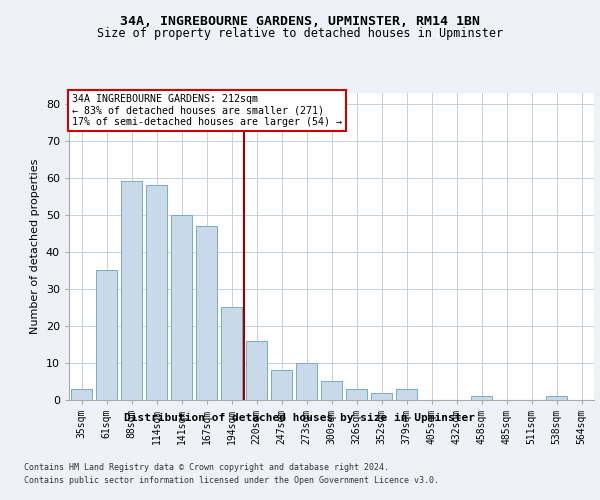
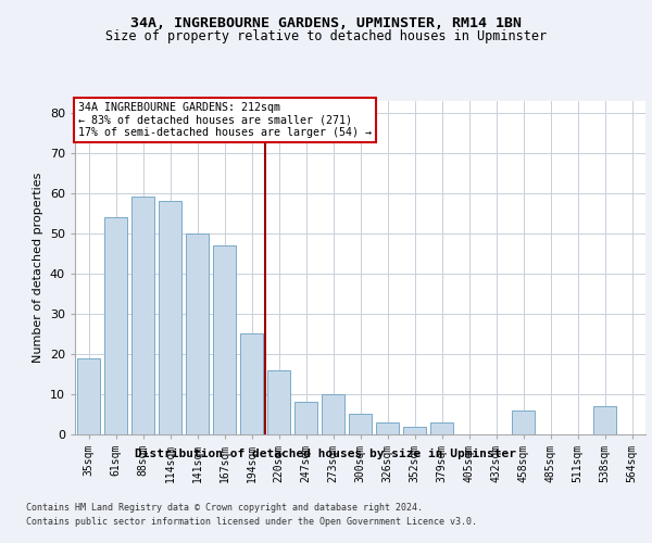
35sqm: 3 -> 19
61sqm: 35 -> 54
458sqm: 1 -> 6
538sqm: 1 -> 7
